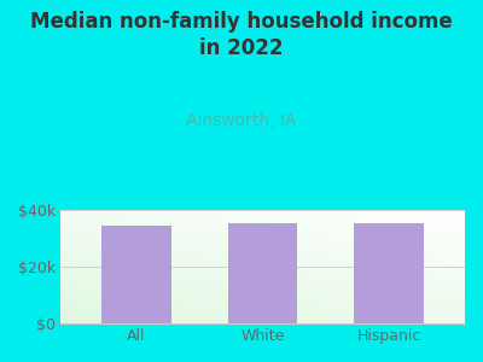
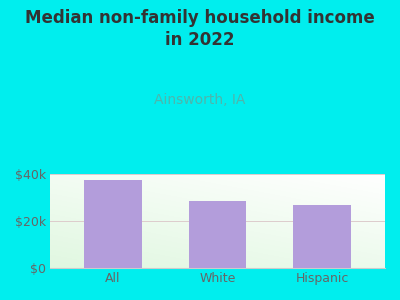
All: $34.5k -> $37.5k
White: $35.2k -> $28.5k
Hispanic: $35.2k -> $27.0k
